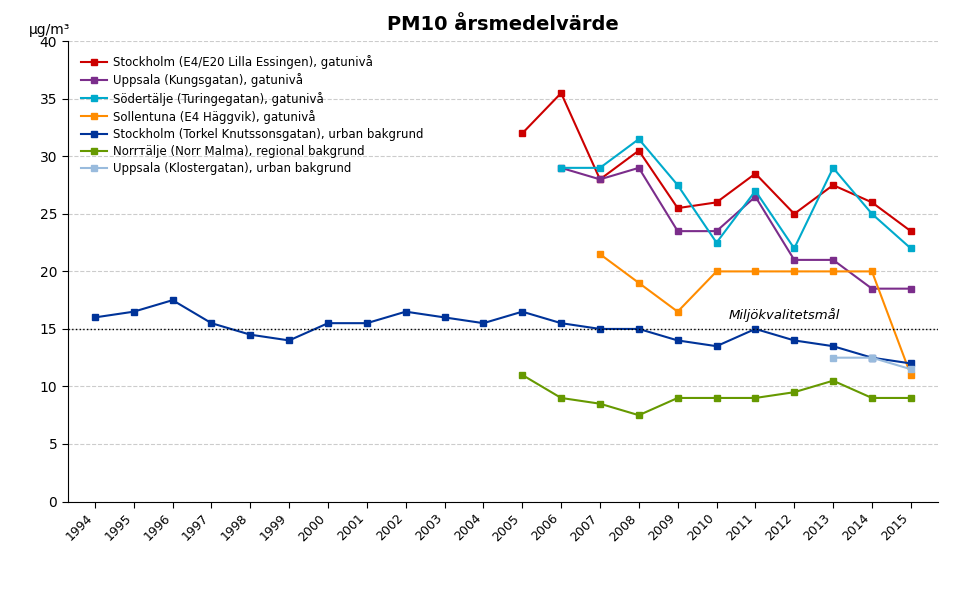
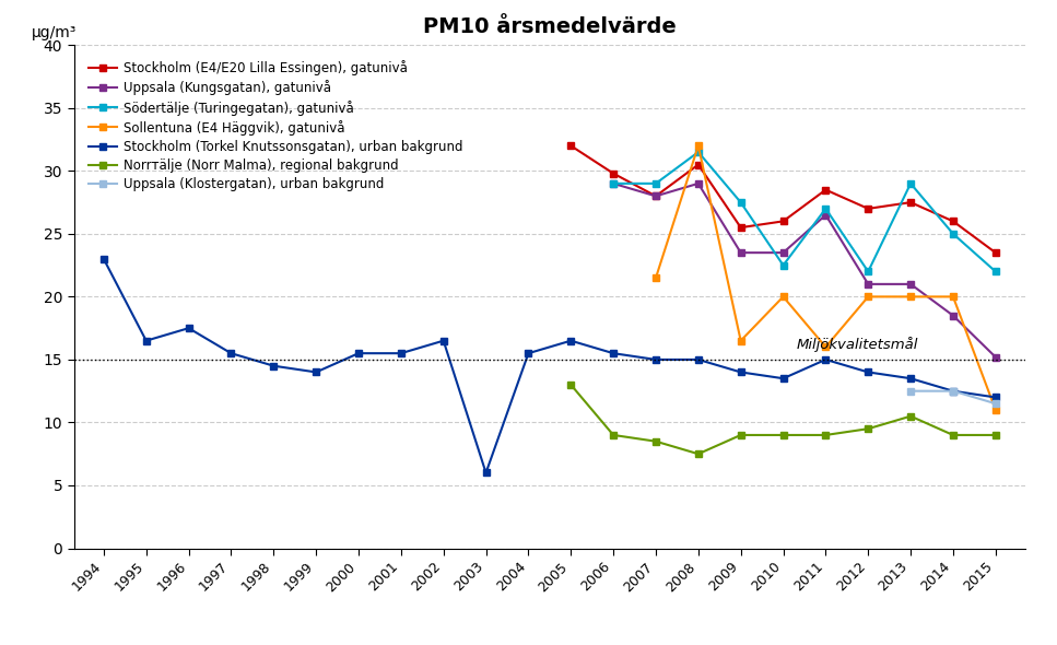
Stockholm (Torkel Knutssonsgatan), urban bakgrund/1994: 16.0 -> 23.0
Stockholm (Torkel Knutssonsgatan), urban bakgrund/2003: 16.0 -> 6.0
Norrтälje (Norr Malma), regional bakgrund/2005: 11.0 -> 13.0
Stockholm (E4/E20 Lilla Essingen), gatunivå/2006: 35.5 -> 29.8
Sollentuna (E4 Häggvik), gatunivå/2008: 19.0 -> 32.0
Sollentuna (E4 Häggvik), gatunivå/2011: 20.0 -> 16.0
Stockholm (E4/E20 Lilla Essingen), gatunivå/2012: 25.0 -> 27.0
Uppsala (Kungsgatan), gatunivå/2015: 18.5 -> 15.2
